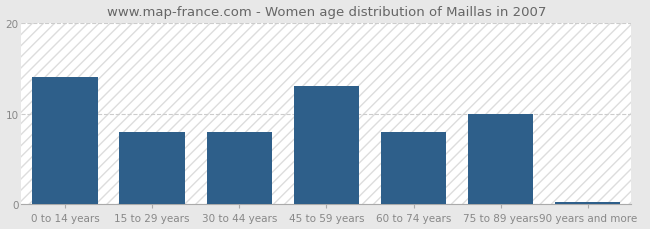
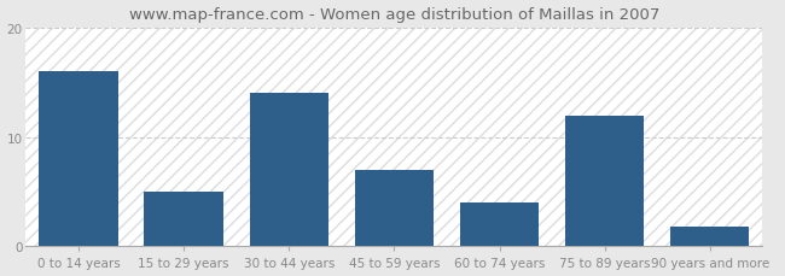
0 to 14 years: 14.0 -> 16.0
15 to 29 years: 8.0 -> 5.0
30 to 44 years: 8.0 -> 14.0
45 to 59 years: 13.0 -> 7.0
60 to 74 years: 8.0 -> 4.0
75 to 89 years: 10.0 -> 12.0
90 years and more: 0.3 -> 1.8
